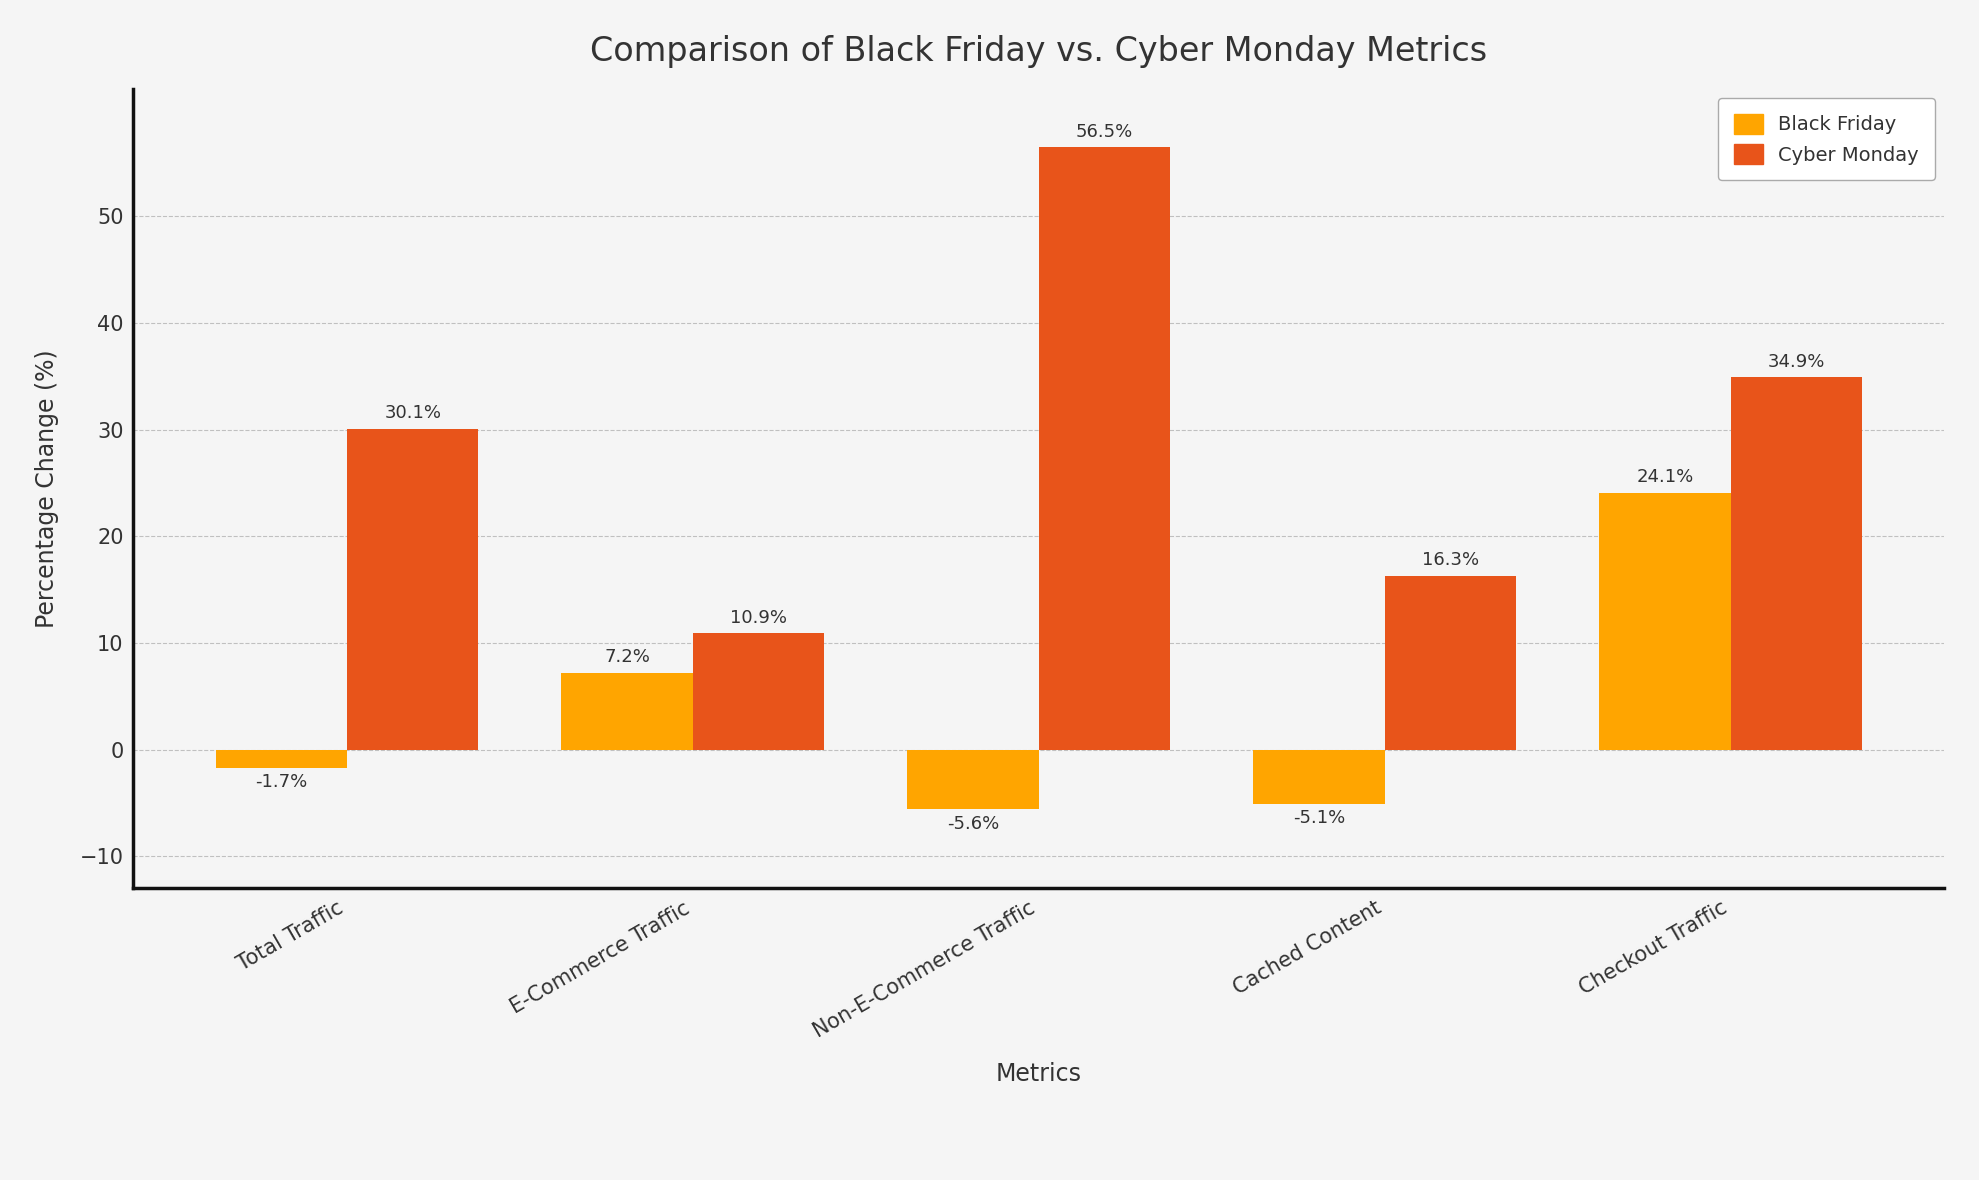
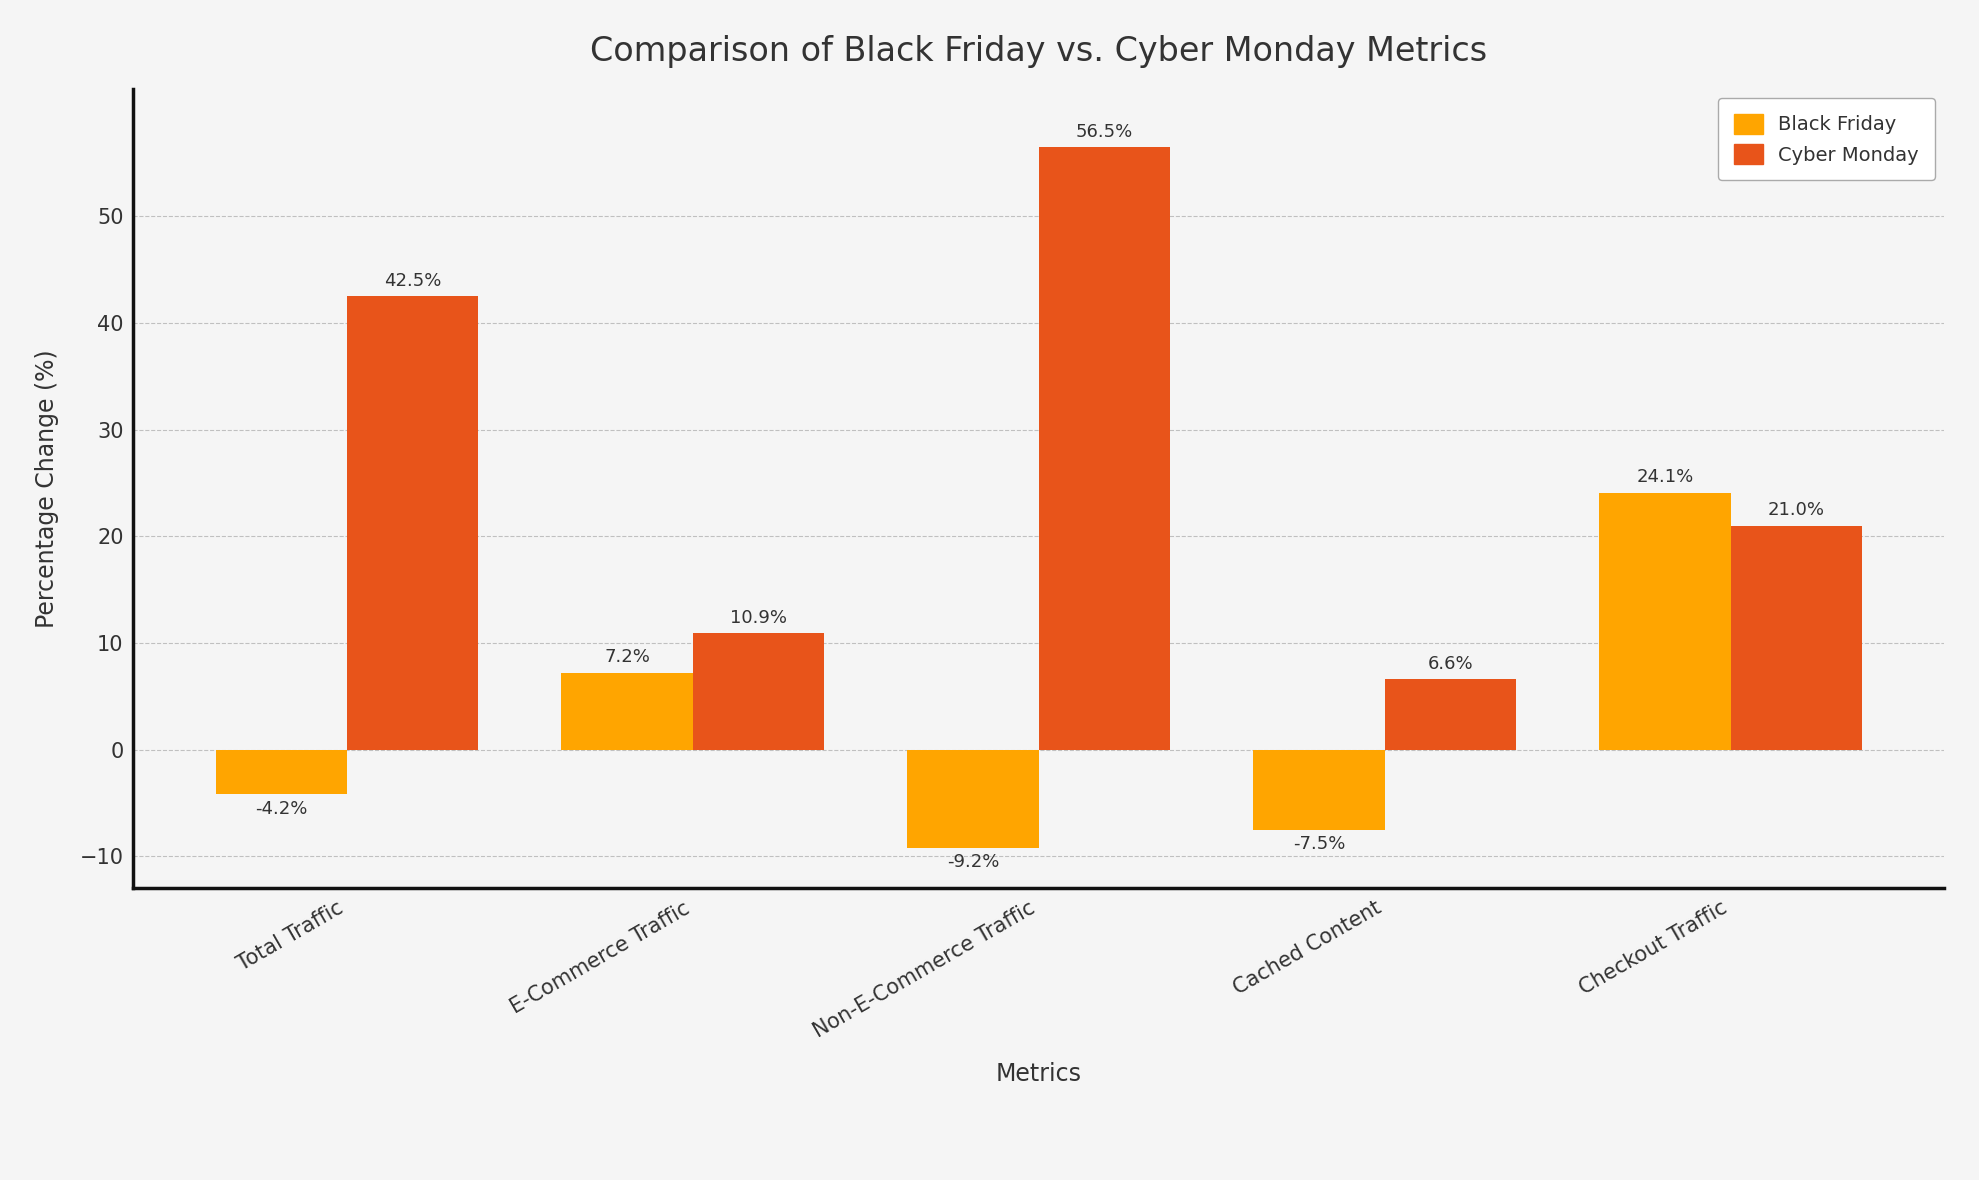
Black Friday/Total Traffic: -1.7% -> -4.2%
Cyber Monday/Total Traffic: 30.1% -> 42.5%
Black Friday/Non-E-Commerce Traffic: -5.6% -> -9.2%
Black Friday/Cached Content: -5.1% -> -7.5%
Cyber Monday/Cached Content: 16.3% -> 6.6%
Cyber Monday/Checkout Traffic: 34.9% -> 21.0%
